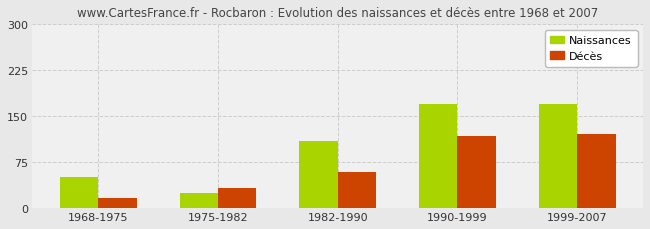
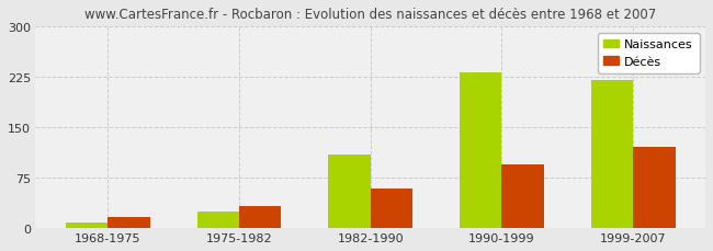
Naissances/1968-1975: 50 -> 8
Naissances/1990-1999: 170 -> 232
Décès/1990-1999: 118 -> 95
Naissances/1999-2007: 170 -> 220
